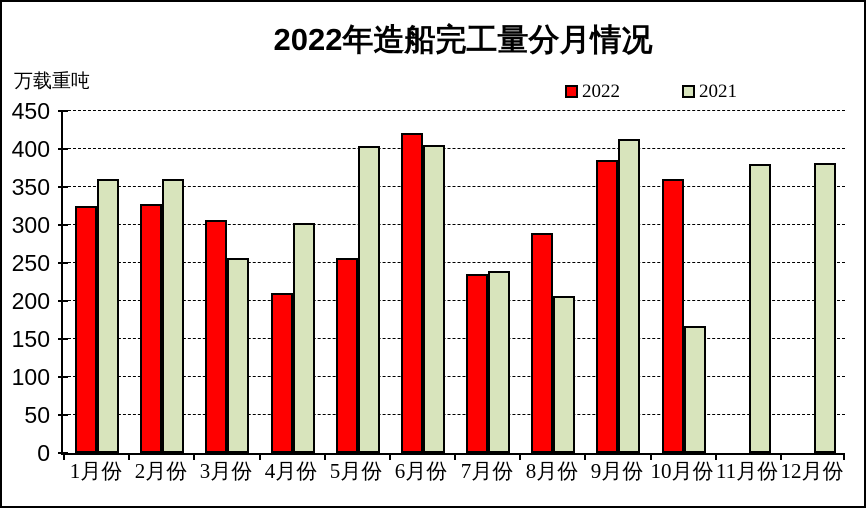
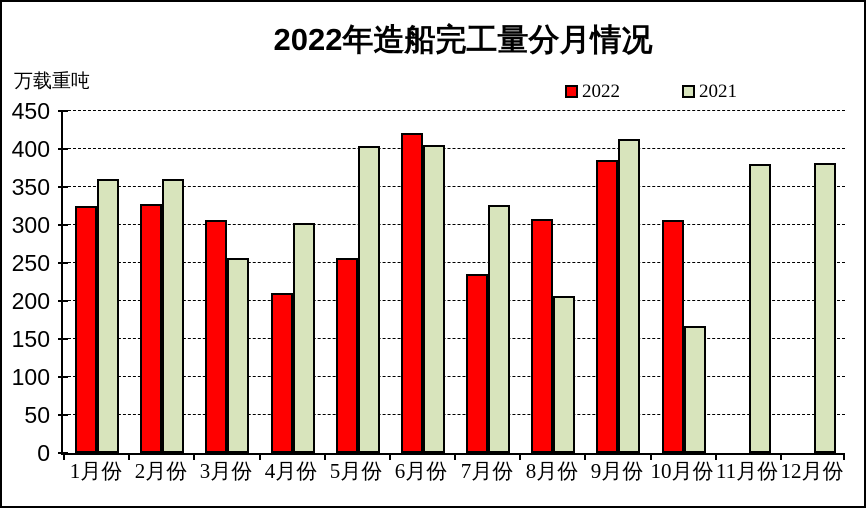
2021/7月份: 240 -> 330
2022/8月份: 290 -> 310
2022/10月份: 360 -> 310
